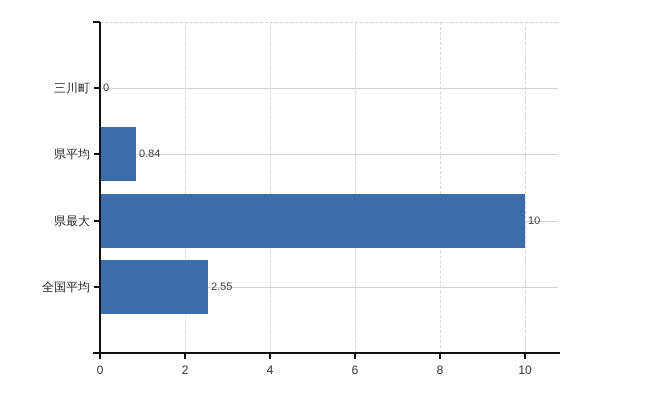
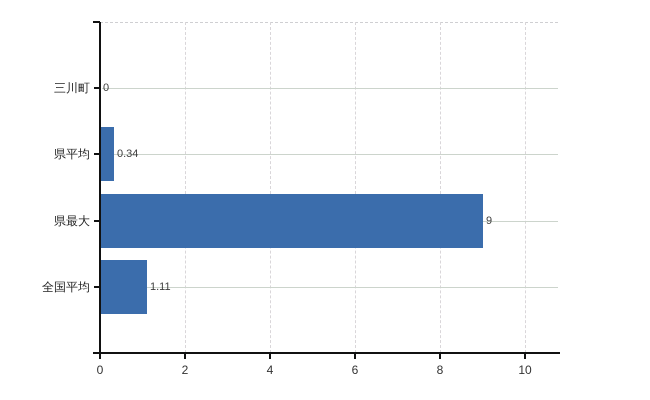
県平均: 0.84 -> 0.34
県最大: 10 -> 9
全国平均: 2.55 -> 1.11
